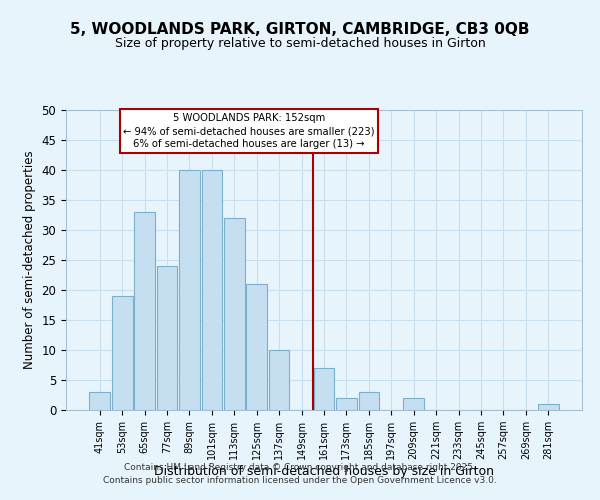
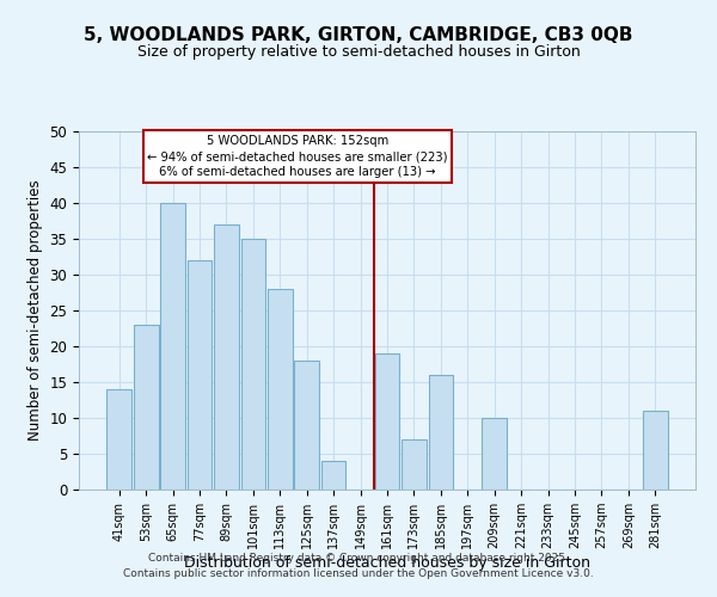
41sqm: 3 -> 14
53sqm: 19 -> 23
65sqm: 33 -> 40
77sqm: 24 -> 32
89sqm: 40 -> 37
101sqm: 40 -> 35
113sqm: 32 -> 28
125sqm: 21 -> 18
137sqm: 10 -> 4
161sqm: 7 -> 19
173sqm: 2 -> 7
185sqm: 3 -> 16
209sqm: 2 -> 10
281sqm: 1 -> 11
